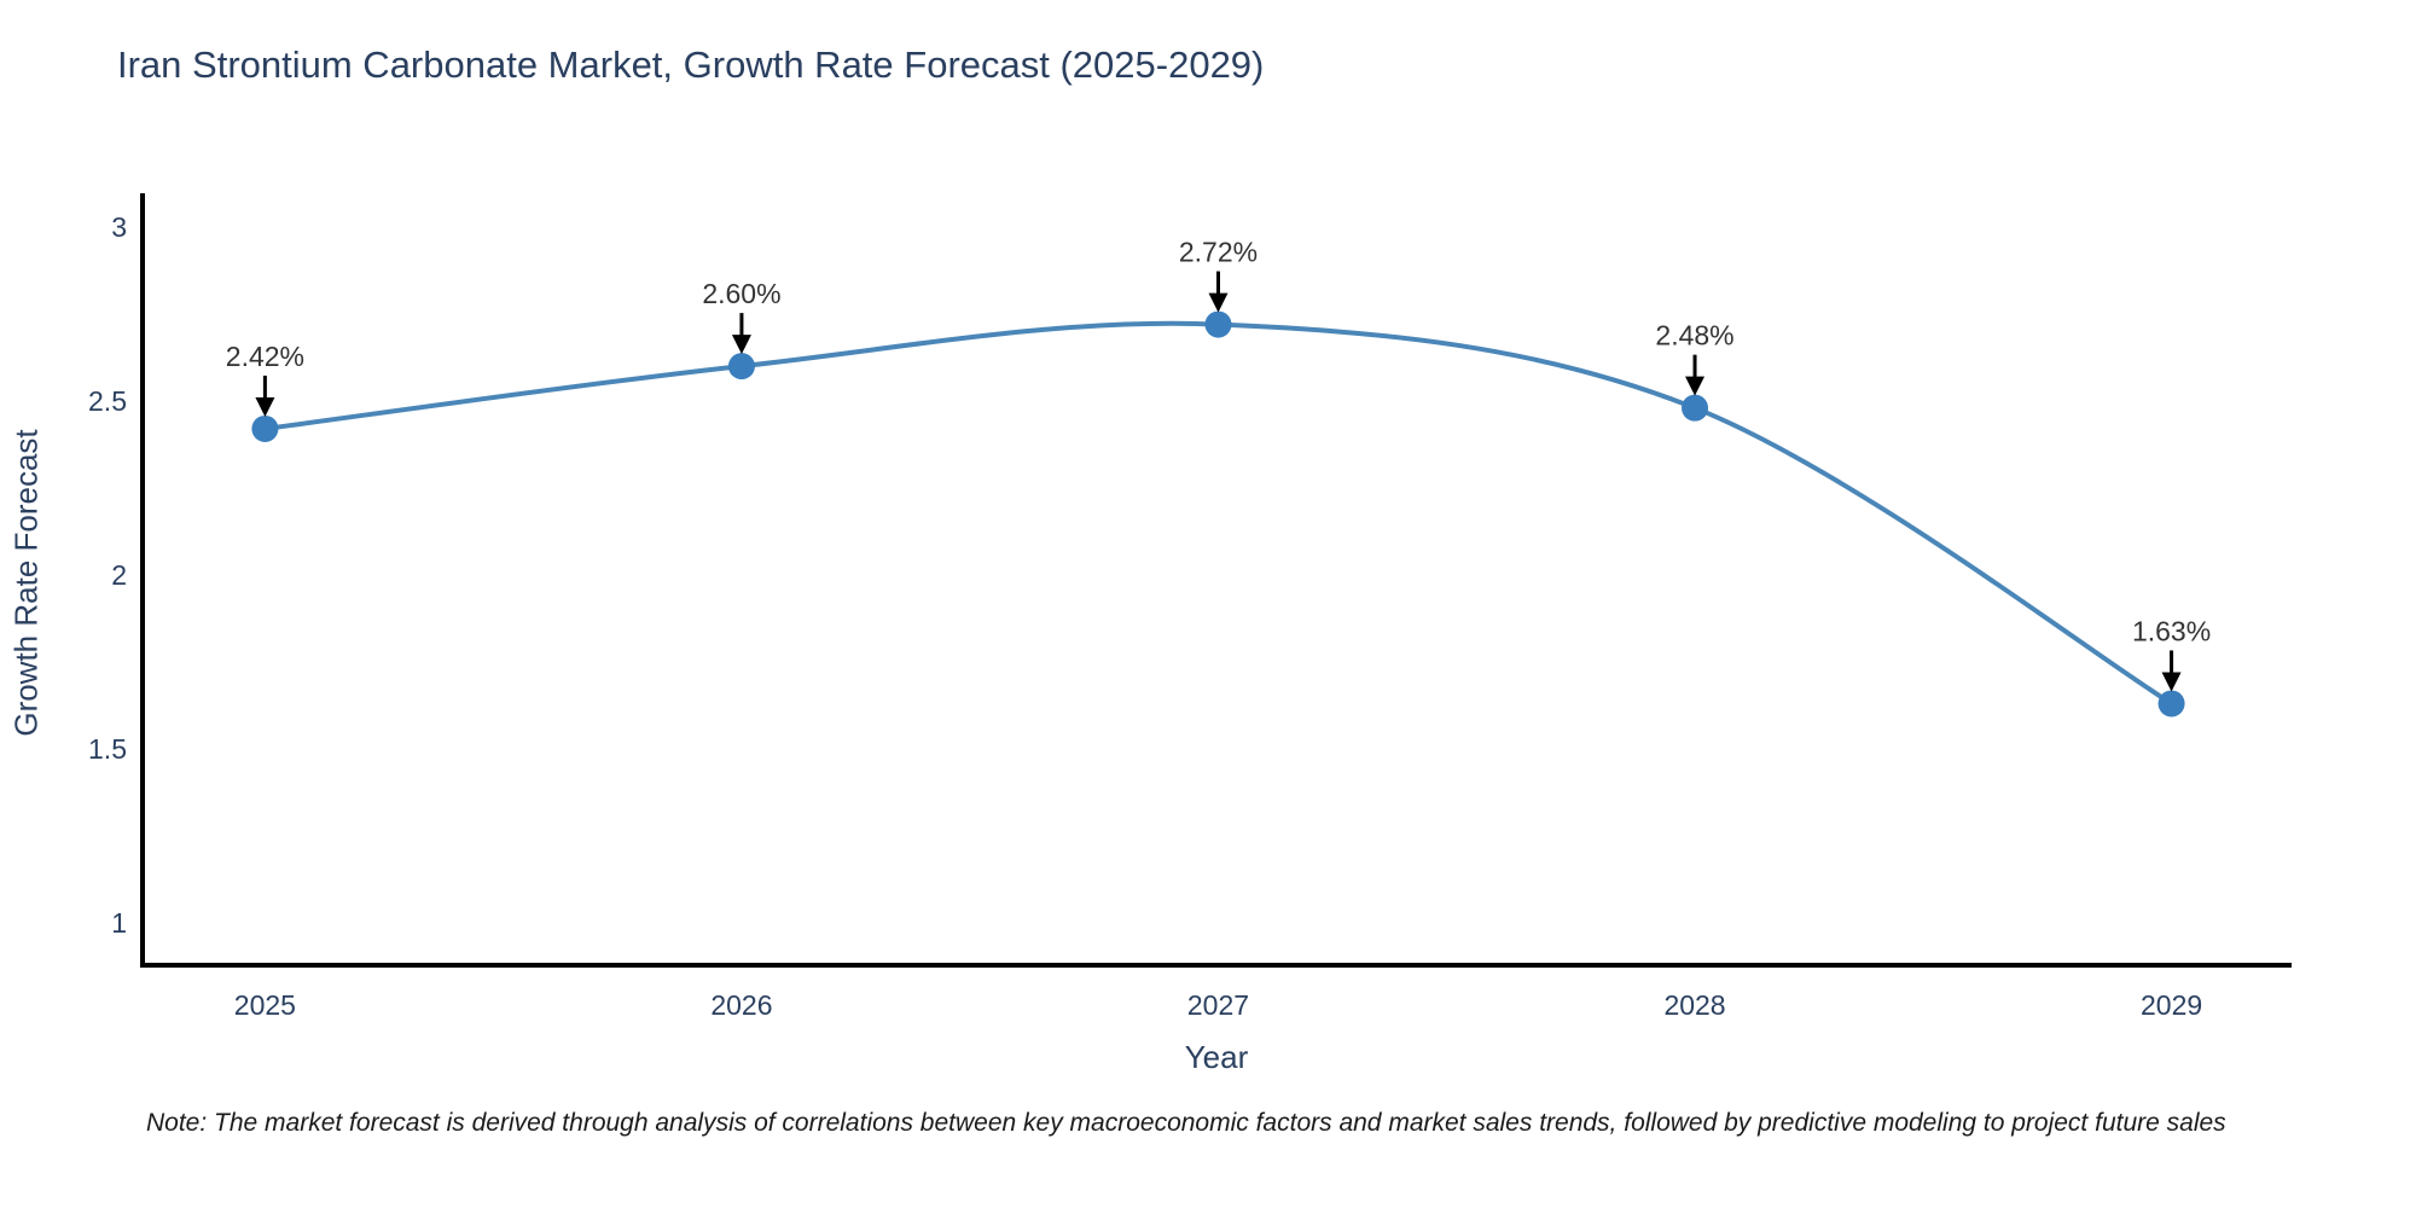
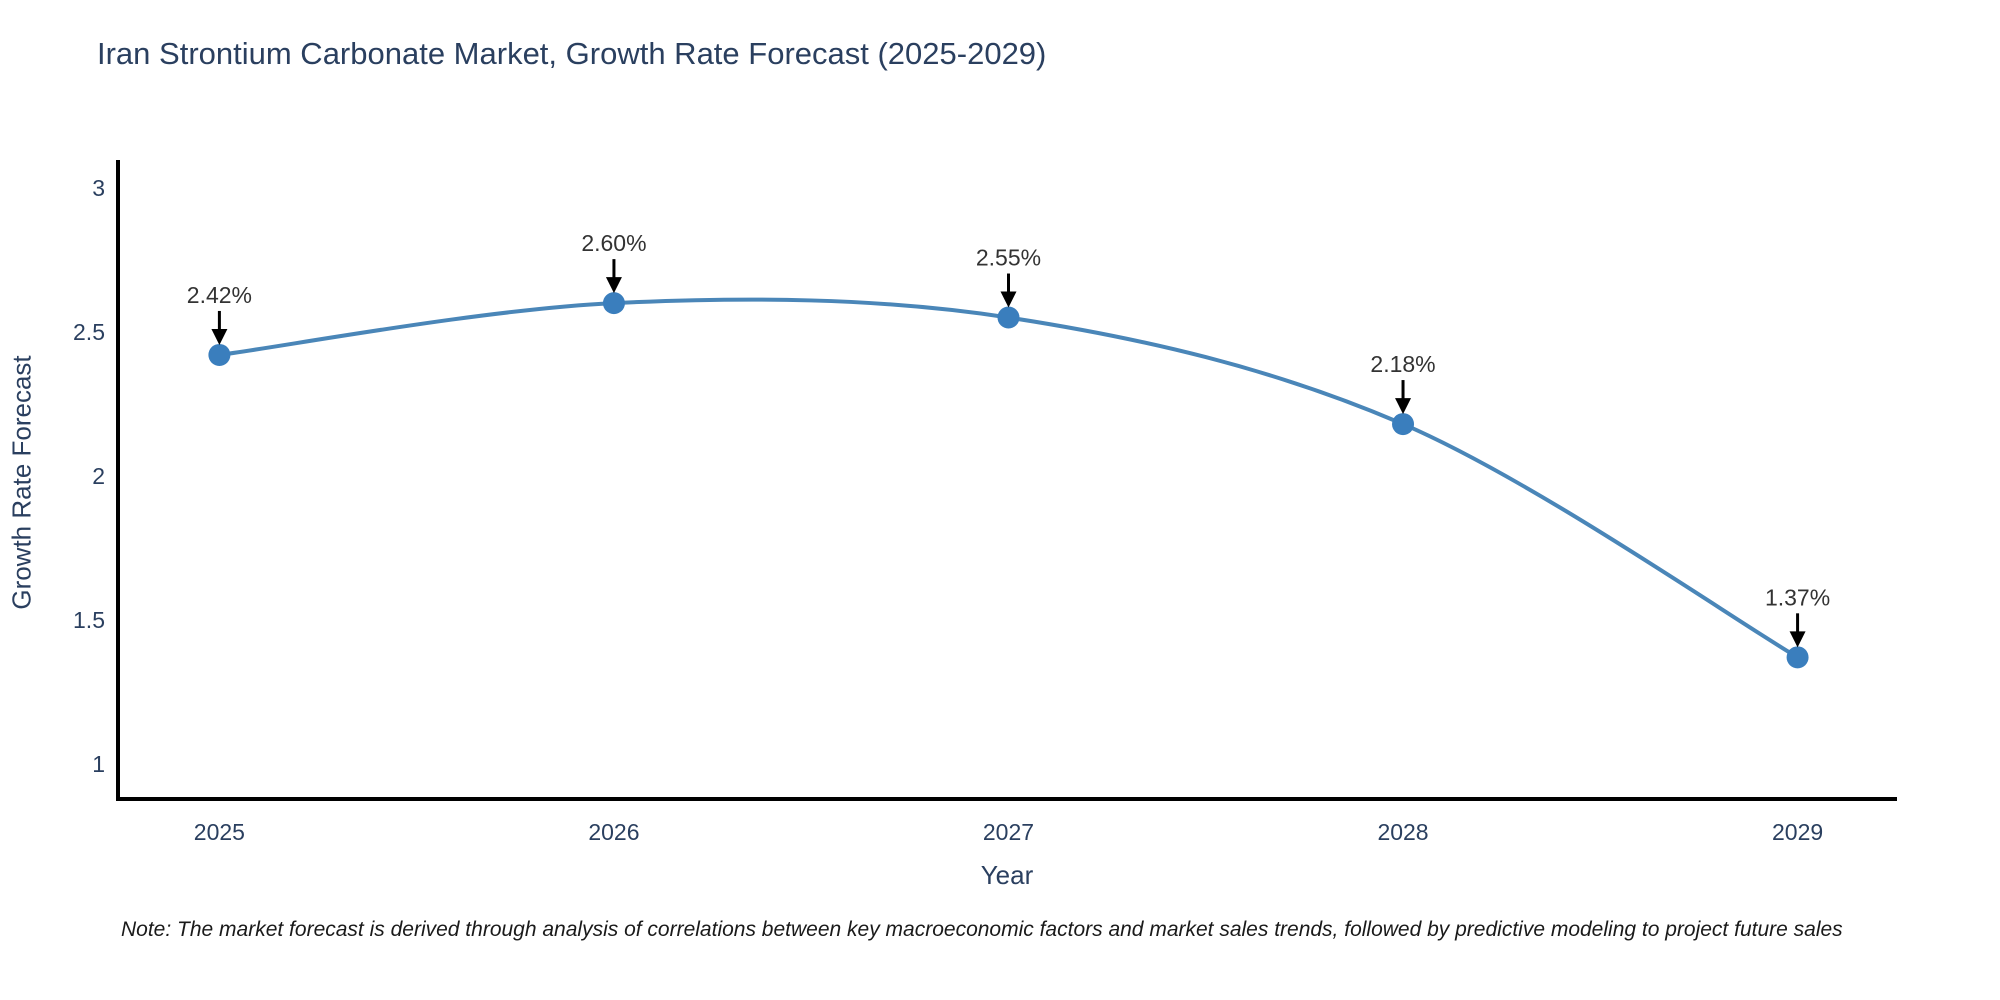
2027: 2.72% -> 2.55%
2028: 2.48% -> 2.18%
2029: 1.63% -> 1.37%
